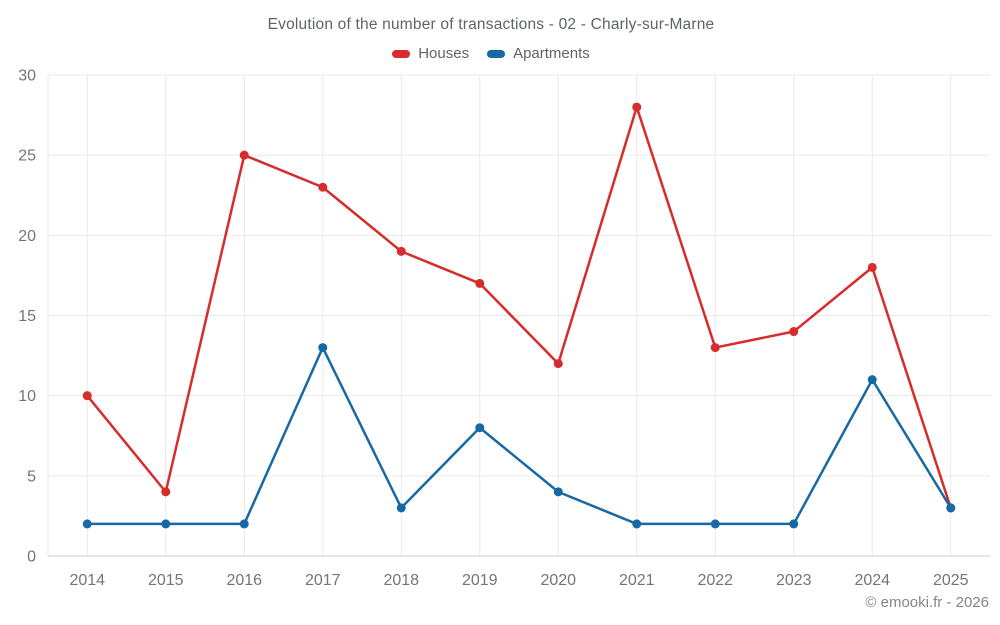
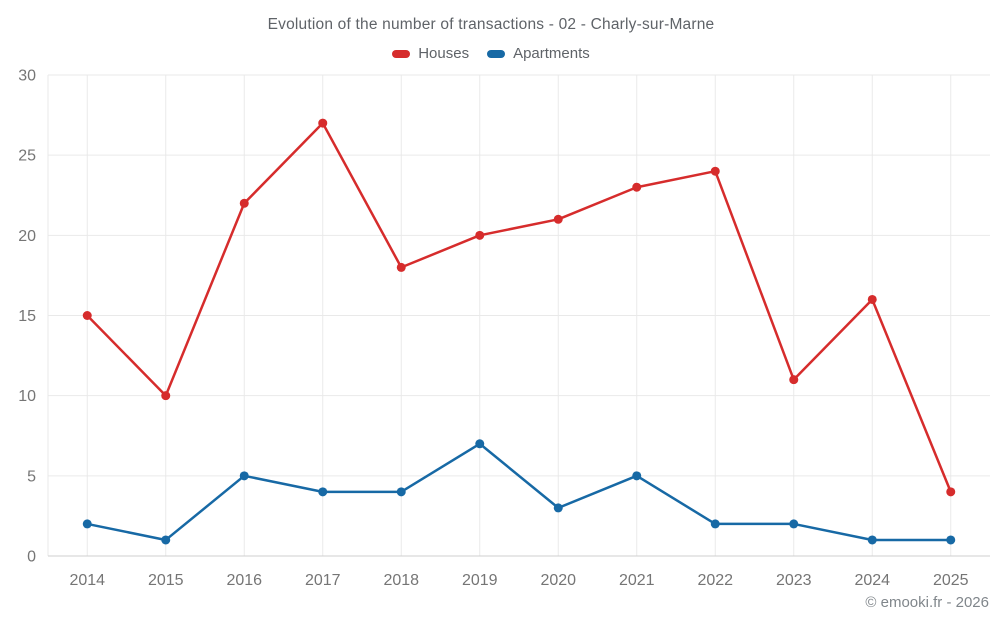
Houses/2014: 10 -> 15
Houses/2015: 4 -> 10
Apartments/2015: 2 -> 1
Houses/2016: 25 -> 22
Apartments/2016: 2 -> 5
Houses/2017: 23 -> 27
Apartments/2017: 13 -> 4
Houses/2018: 19 -> 18
Apartments/2018: 3 -> 4
Houses/2019: 17 -> 20
Apartments/2019: 8 -> 7
Houses/2020: 12 -> 21
Apartments/2020: 4 -> 3
Houses/2021: 28 -> 23
Apartments/2021: 2 -> 5
Houses/2022: 13 -> 24
Houses/2023: 14 -> 11
Houses/2024: 18 -> 16
Apartments/2024: 11 -> 1
Houses/2025: 3 -> 4
Apartments/2025: 3 -> 1
